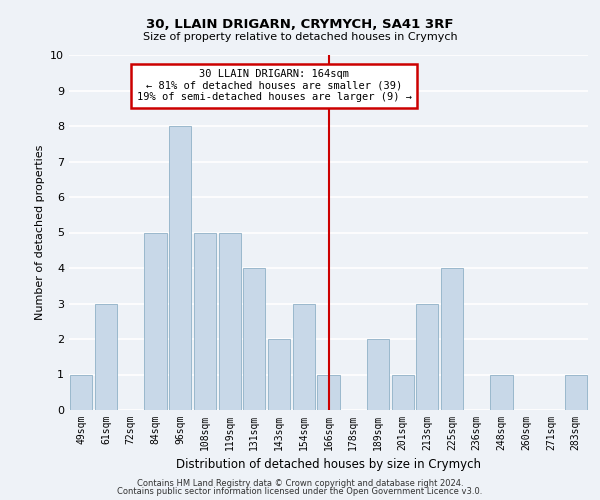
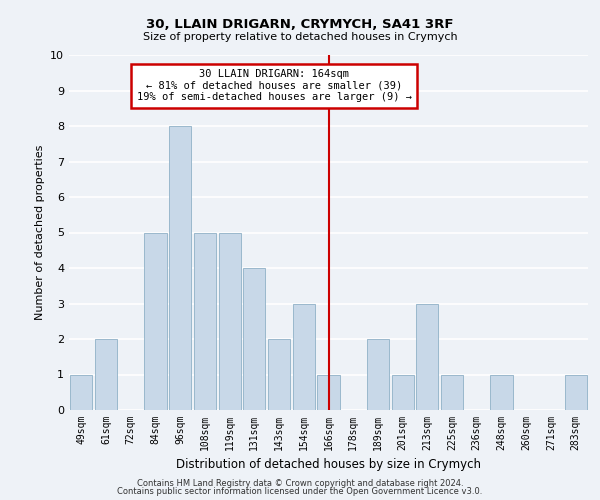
61sqm: 3 -> 2
225sqm: 4 -> 1
